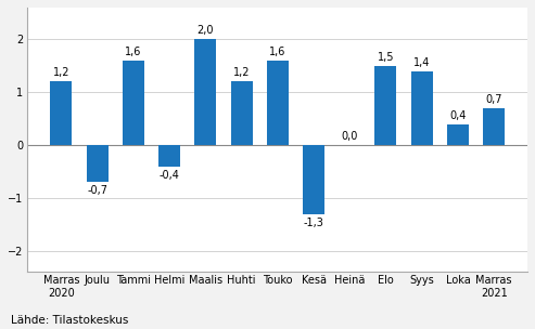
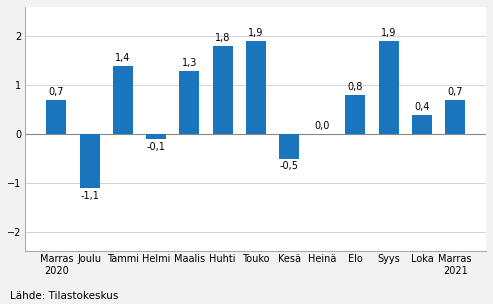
Marras 2020: 1,2 -> 0,7
Joulu: -0,7 -> -1,1
Tammi: 1,6 -> 1,4
Helmi: -0,4 -> -0,1
Maalis: 2,0 -> 1,3
Huhti: 1,2 -> 1,8
Touko: 1,6 -> 1,9
Kesä: -1,3 -> -0,5
Elo: 1,5 -> 0,8
Syys: 1,4 -> 1,9
